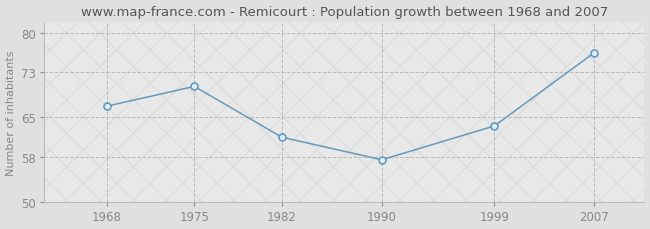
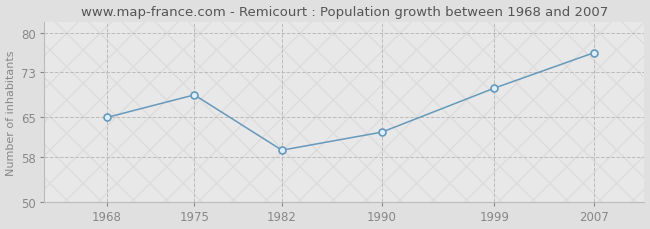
1968: 67.0 -> 65.0
1975: 70.5 -> 69.0
1982: 61.5 -> 59.2
1990: 57.5 -> 62.4
1999: 63.5 -> 70.2
